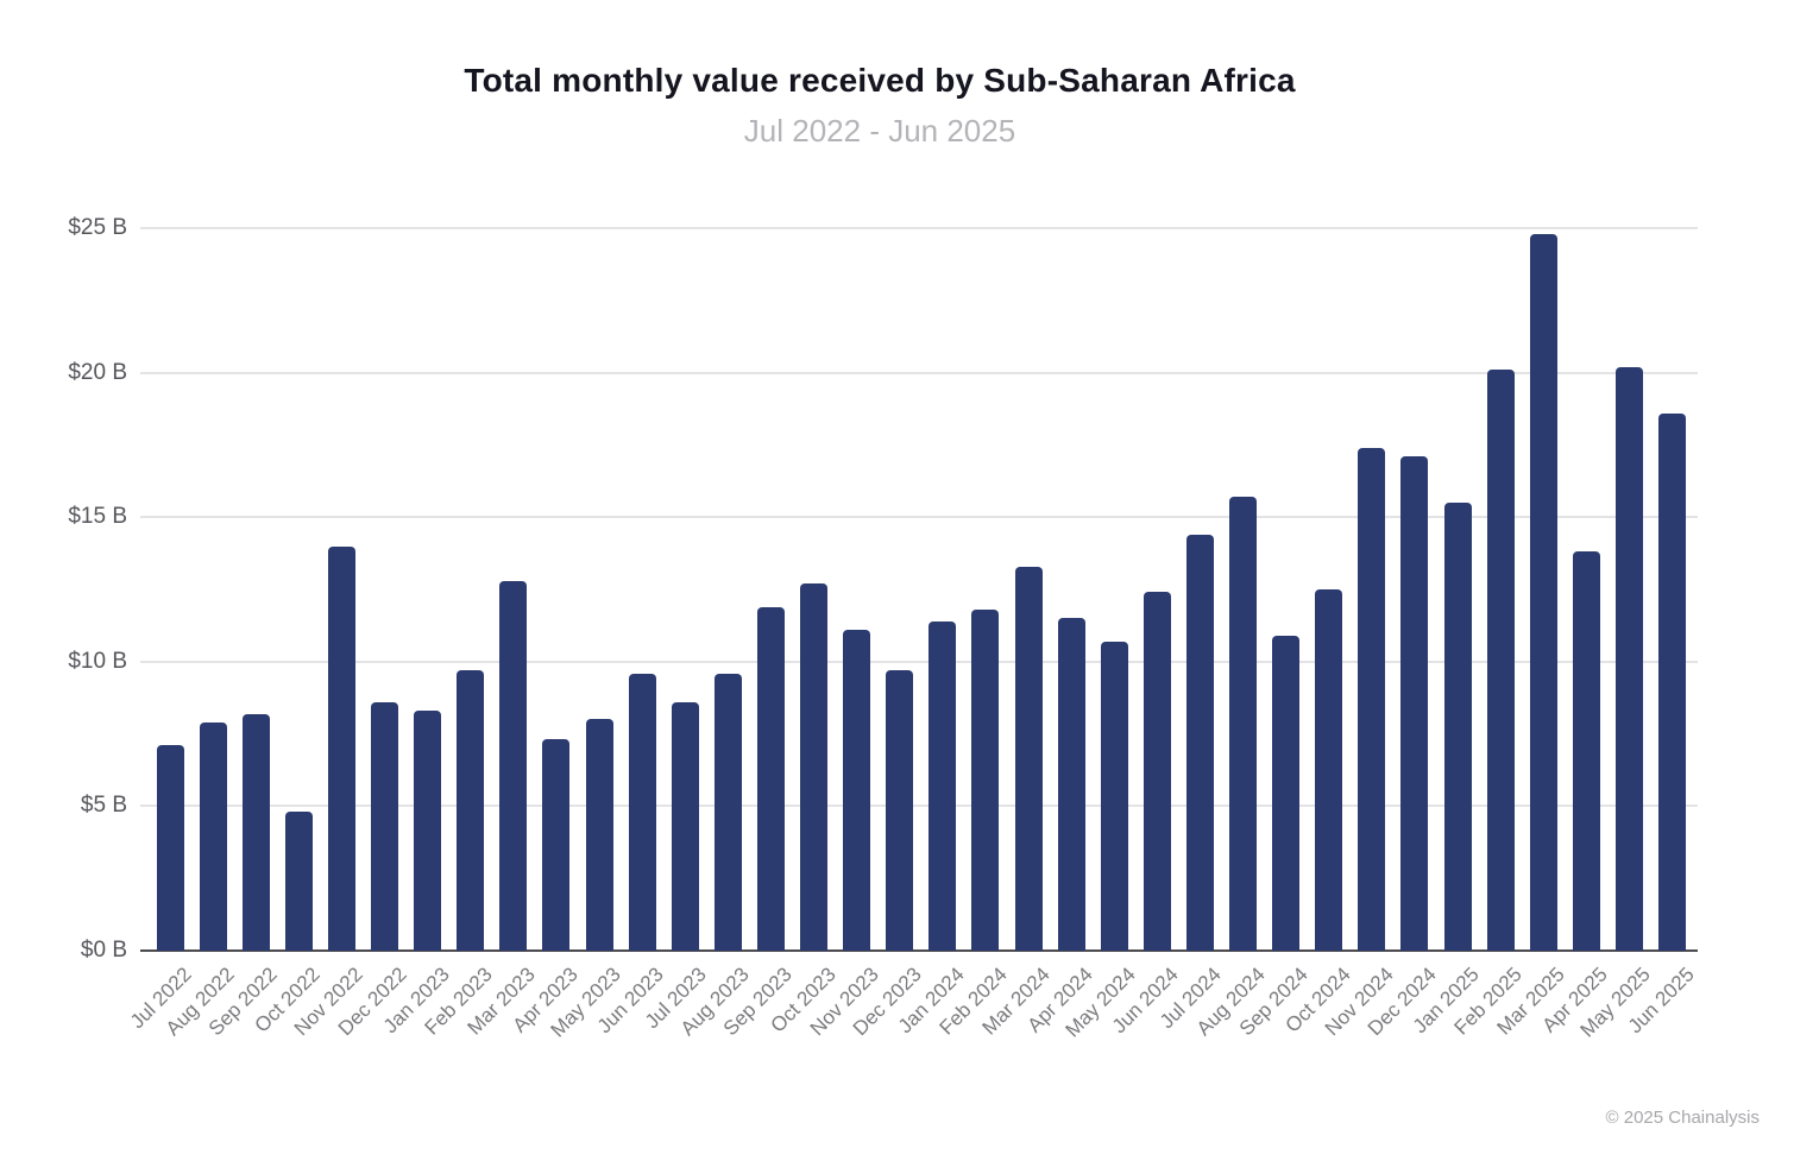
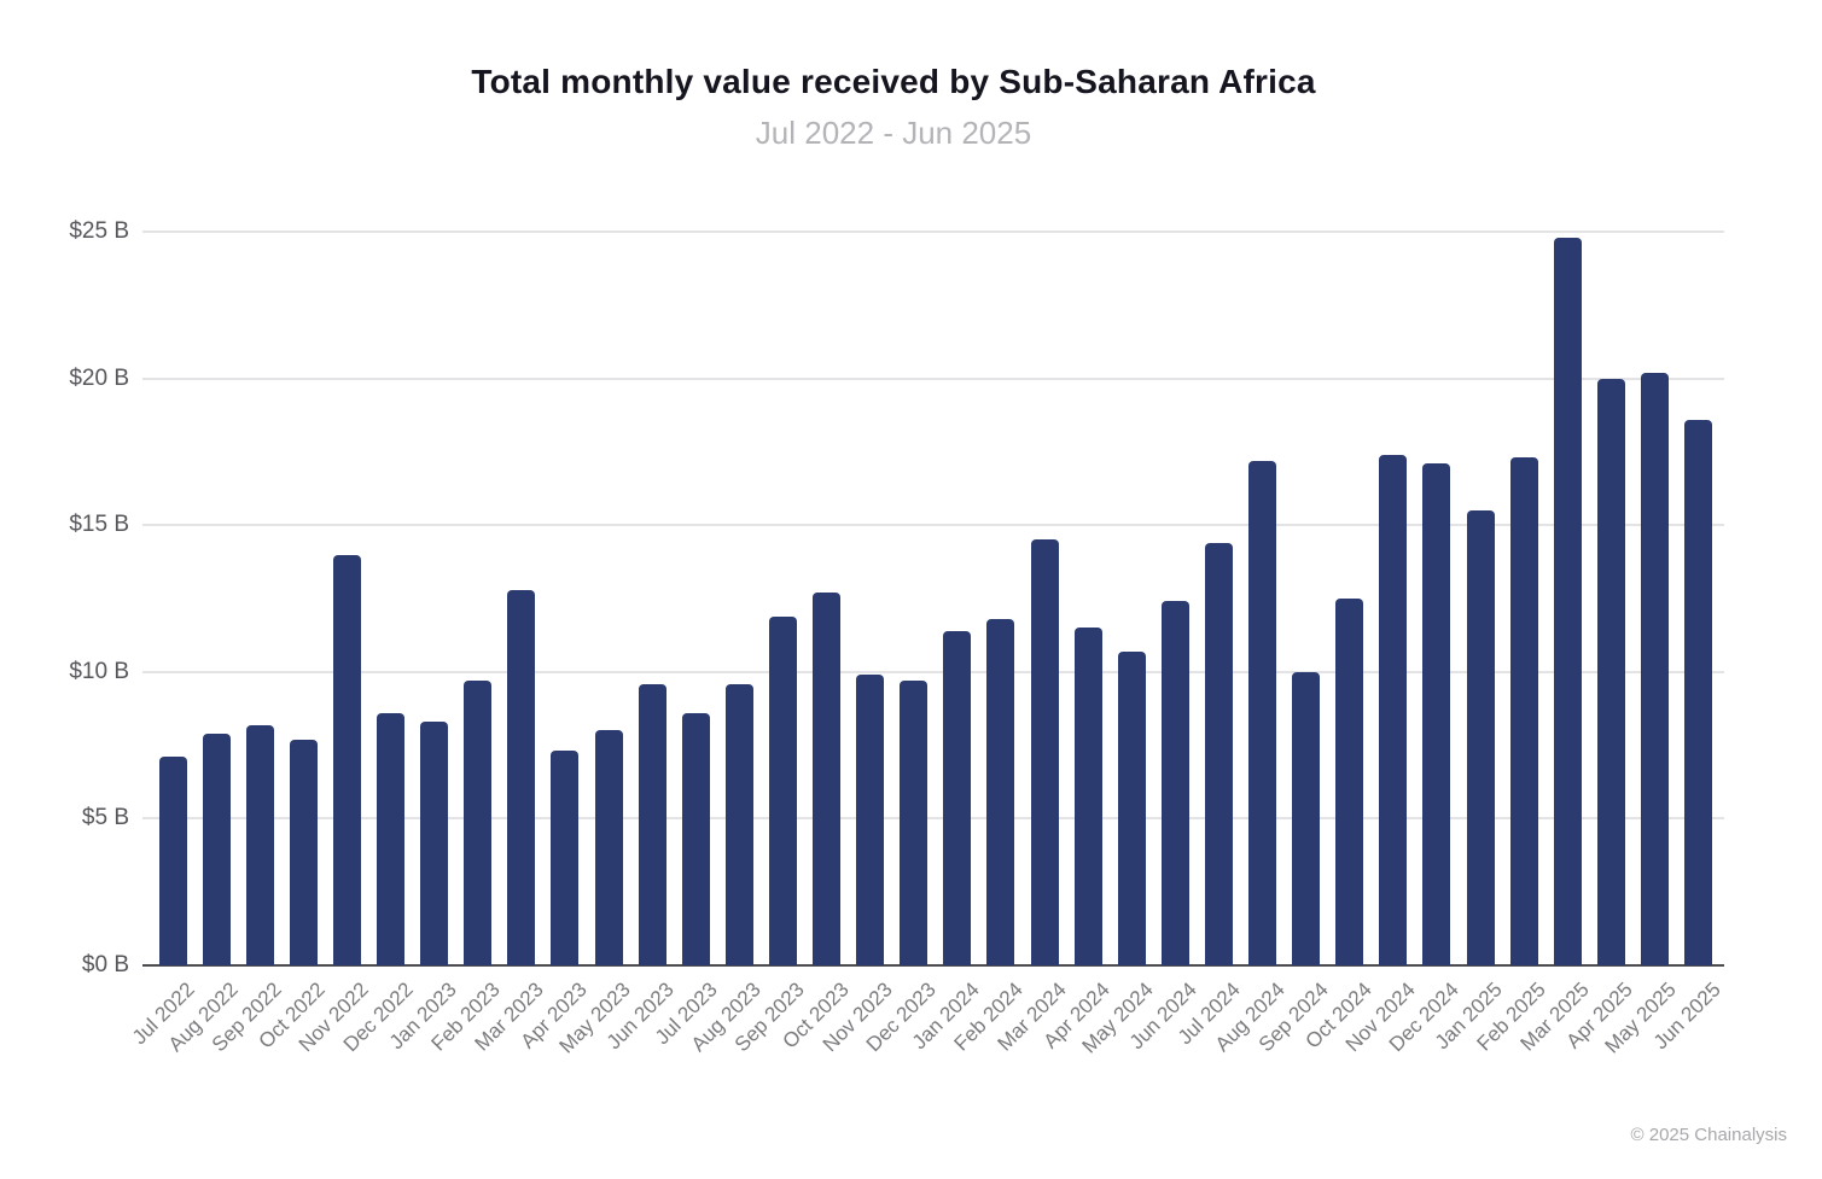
Oct 2022: $4.8B -> $7.7B
Nov 2023: $11.1B -> $9.9B
Mar 2024: $13.3B -> $14.5B
Aug 2024: $15.7B -> $17.2B
Sep 2024: $10.9B -> $10.0B
Feb 2025: $20.1B -> $17.3B
Apr 2025: $13.8B -> $20.0B
